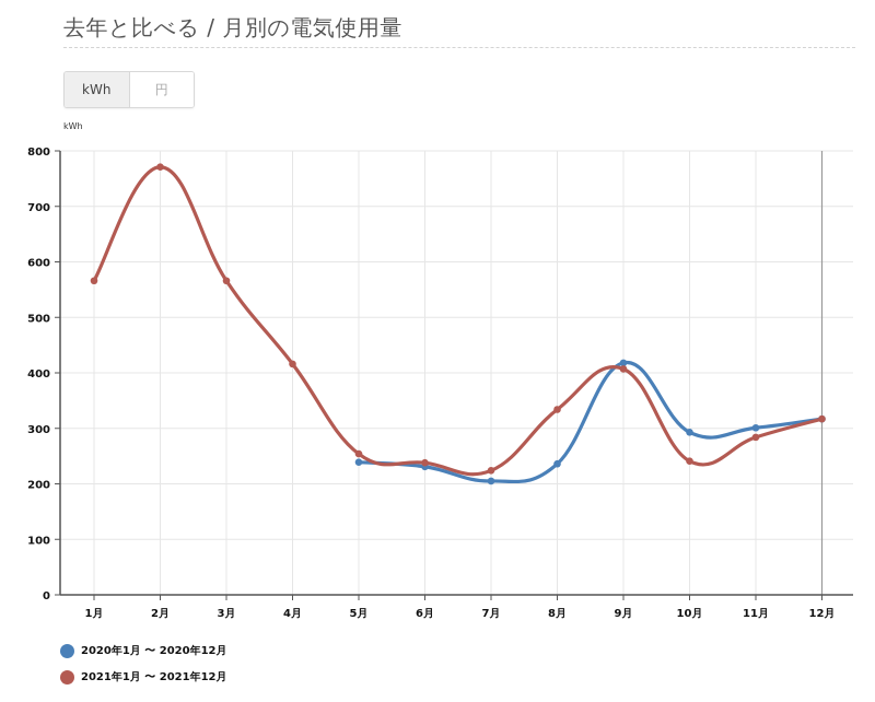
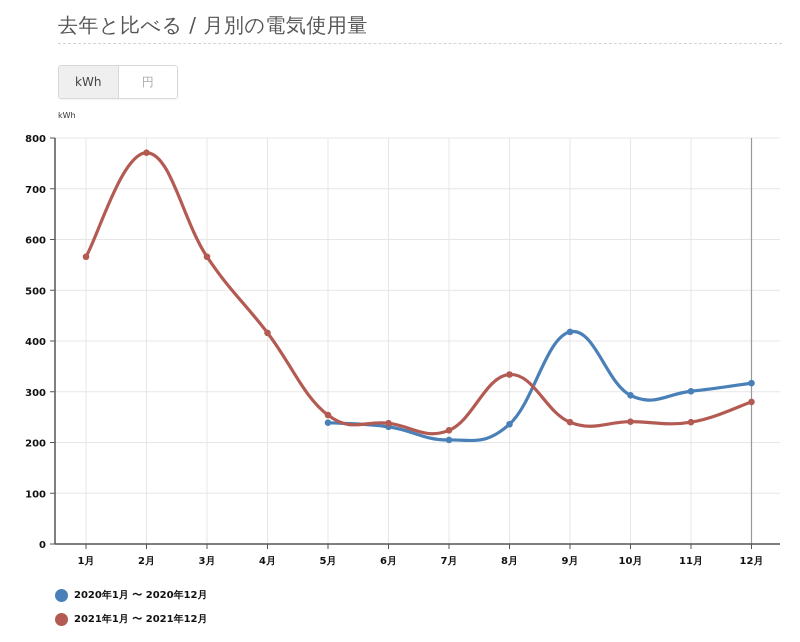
2021年1月 〜 2021年12月/9月: 410 -> 240
2021年1月 〜 2021年12月/11月: 280 -> 240
2021年1月 〜 2021年12月/12月: 320 -> 280
